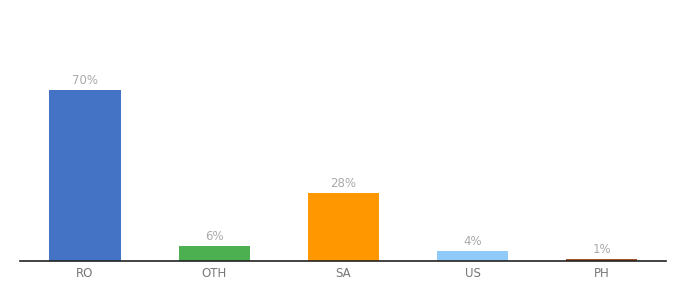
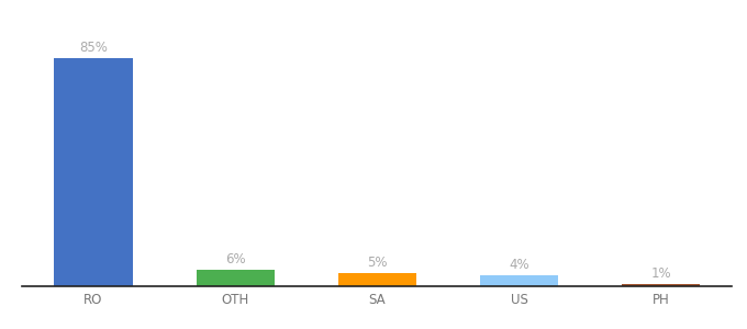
RO: 70% -> 85%
SA: 28% -> 5%
